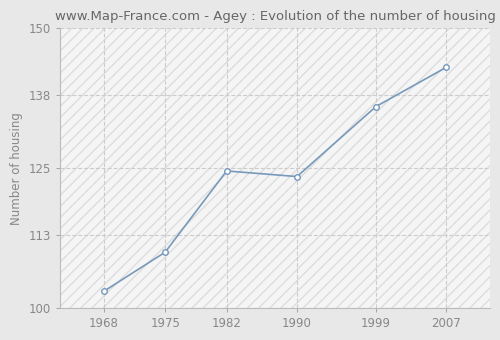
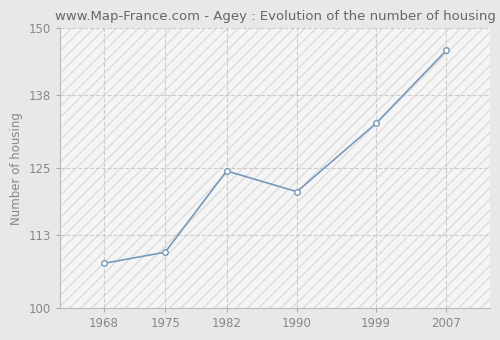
1968: 103.0 -> 108.0
1990: 123.5 -> 120.8
1999: 136.0 -> 133.0
2007: 143.0 -> 146.0
